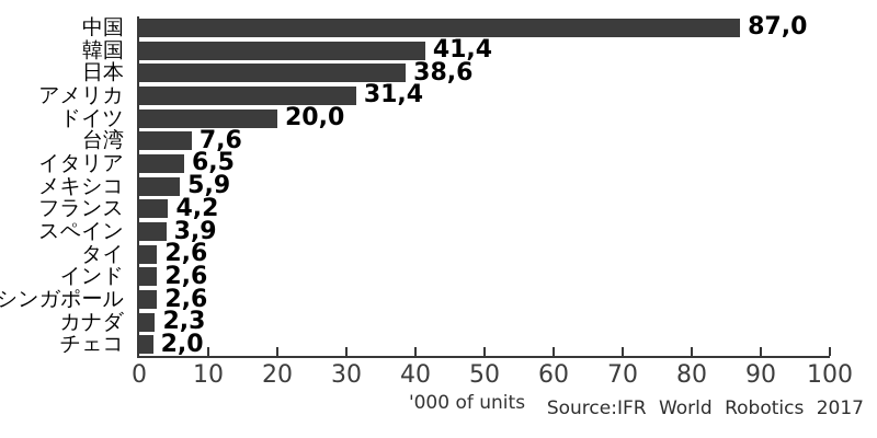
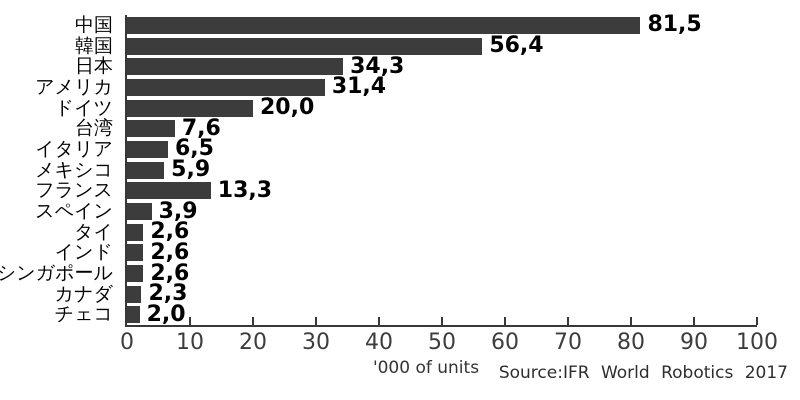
中国: 87,0 -> 81,5
韓国: 41,4 -> 56,4
日本: 38,6 -> 34,3
フランス: 4,2 -> 13,3
